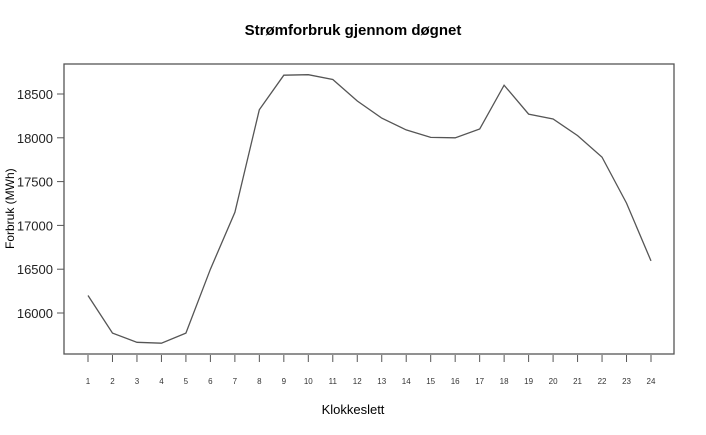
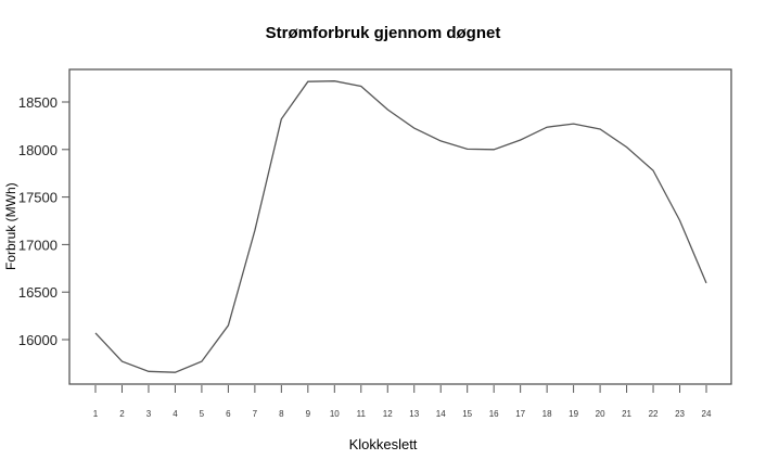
1: 16200 -> 16100
6: 16500 -> 16200
18: 18600 -> 18200
